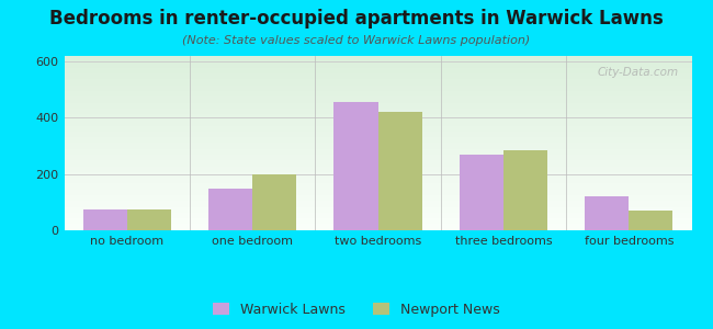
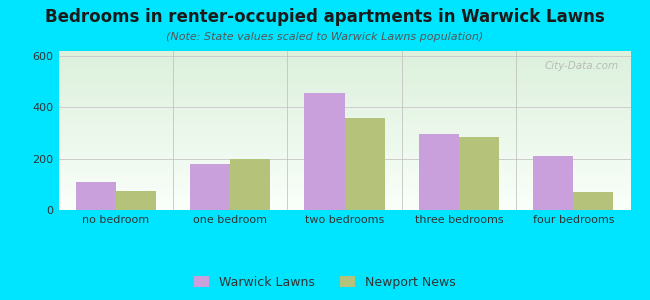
Warwick Lawns/no bedroom: 75 -> 110
Warwick Lawns/one bedroom: 150 -> 180
Newport News/two bedrooms: 420 -> 360
Warwick Lawns/three bedrooms: 270 -> 295
Warwick Lawns/four bedrooms: 120 -> 210
